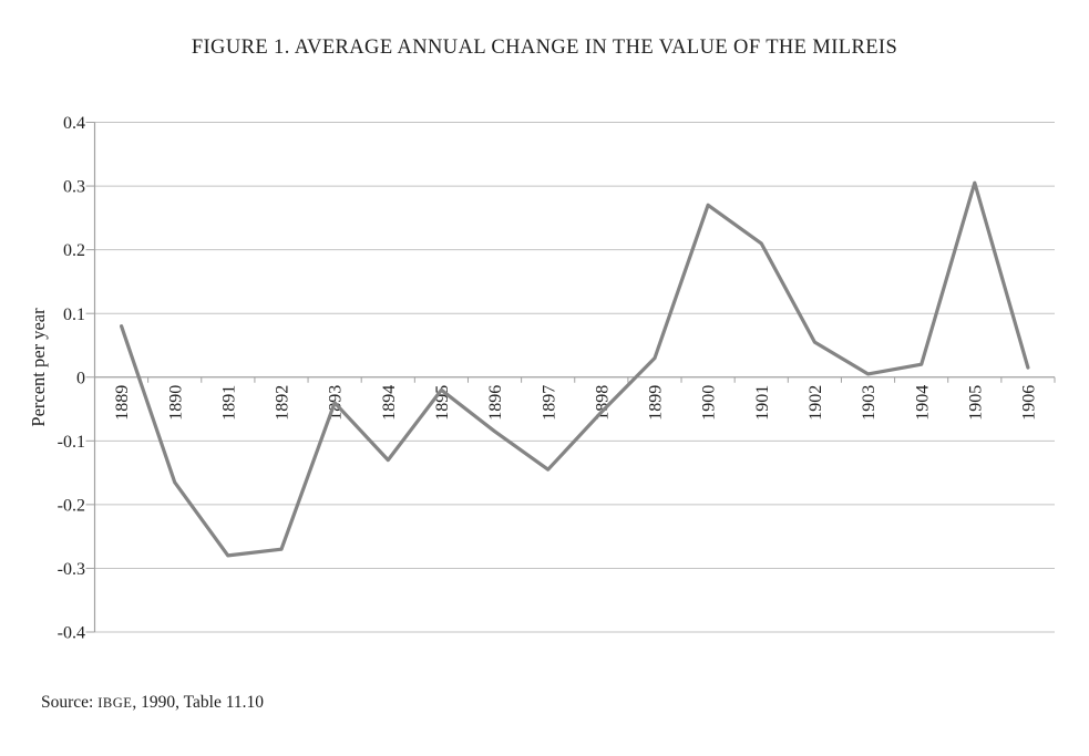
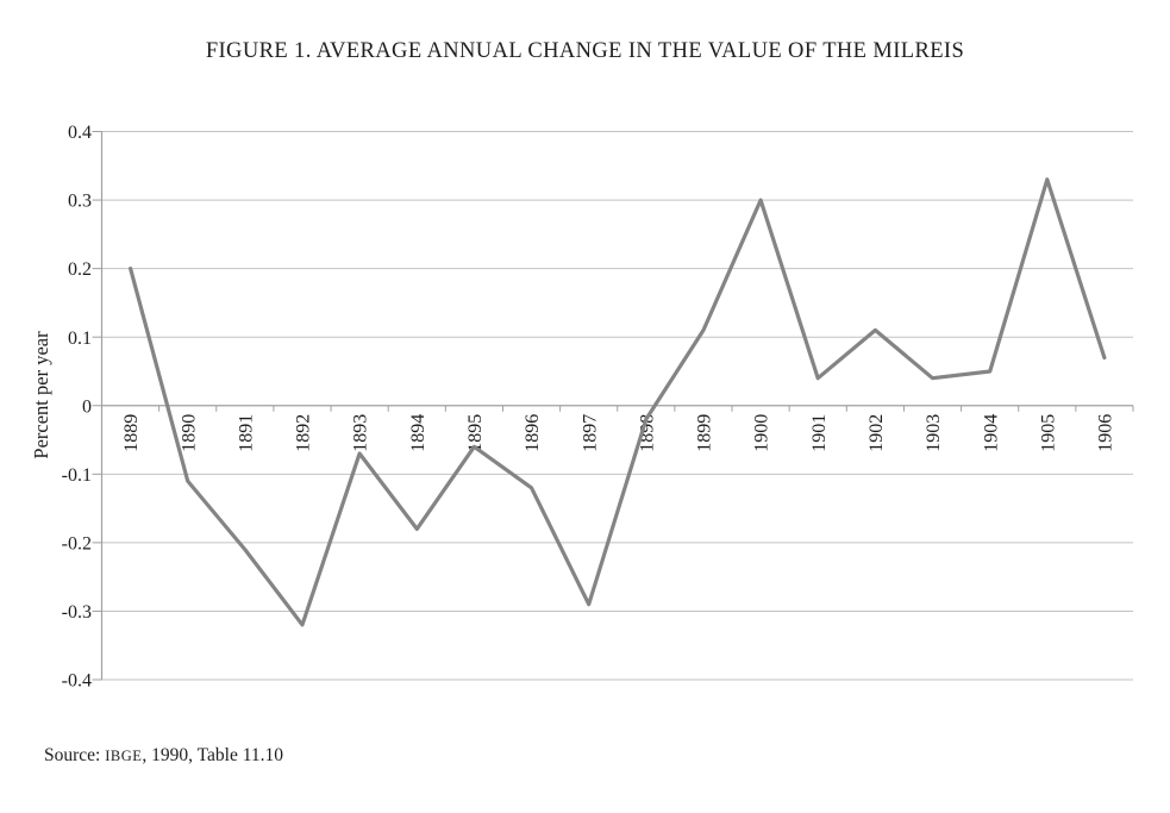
1889: 0.08 -> 0.20
1890: -0.17 -> -0.11
1891: -0.28 -> -0.21
1892: -0.27 -> -0.32
1893: -0.04 -> -0.07
1894: -0.13 -> -0.18
1895: -0.02 -> -0.06
1896: -0.09 -> -0.12
1897: -0.14 -> -0.29
1898: -0.06 -> -0.02
1899: 0.03 -> 0.11
1900: 0.27 -> 0.30
1901: 0.21 -> 0.04
1902: 0.06 -> 0.11
1903: 0.01 -> 0.04
1904: 0.02 -> 0.05
1905: 0.30 -> 0.33
1906: 0.01 -> 0.07
